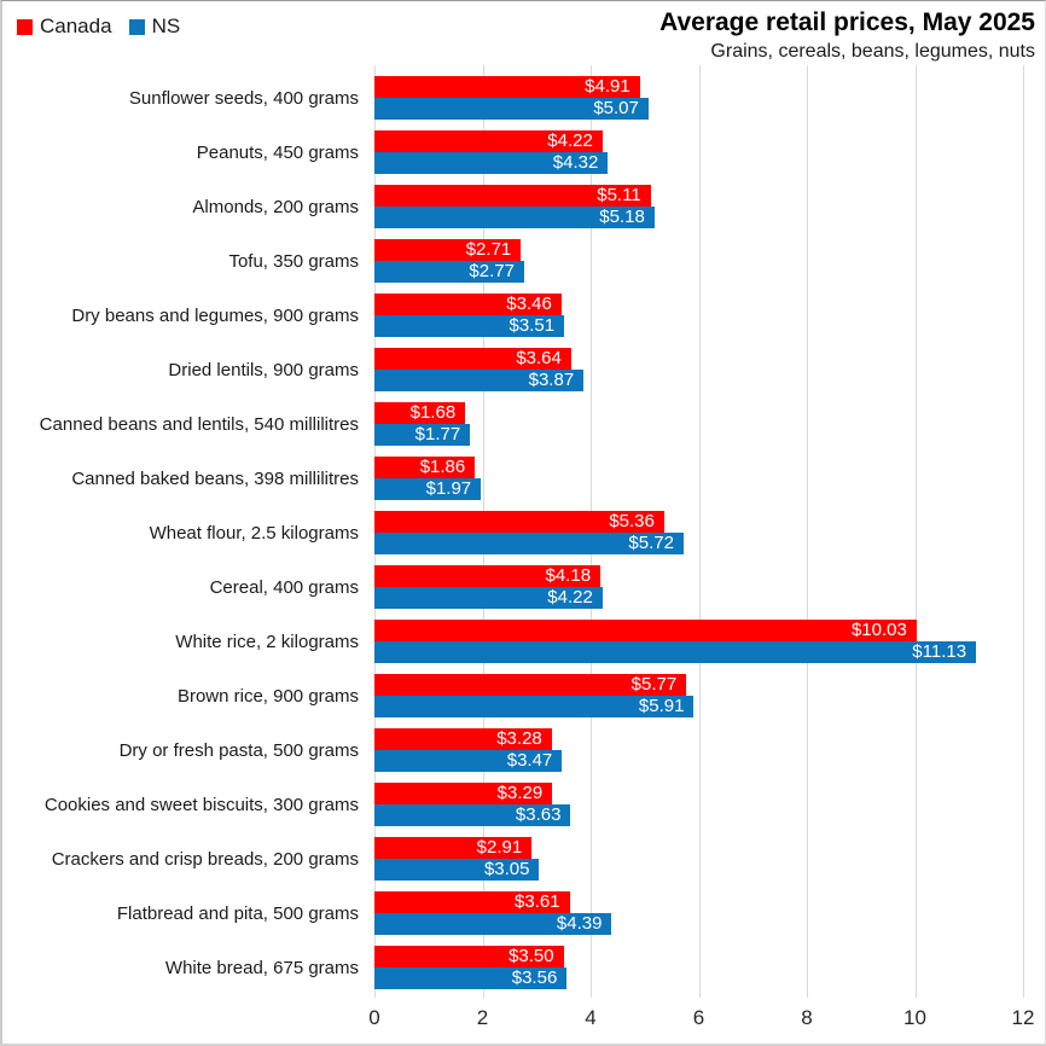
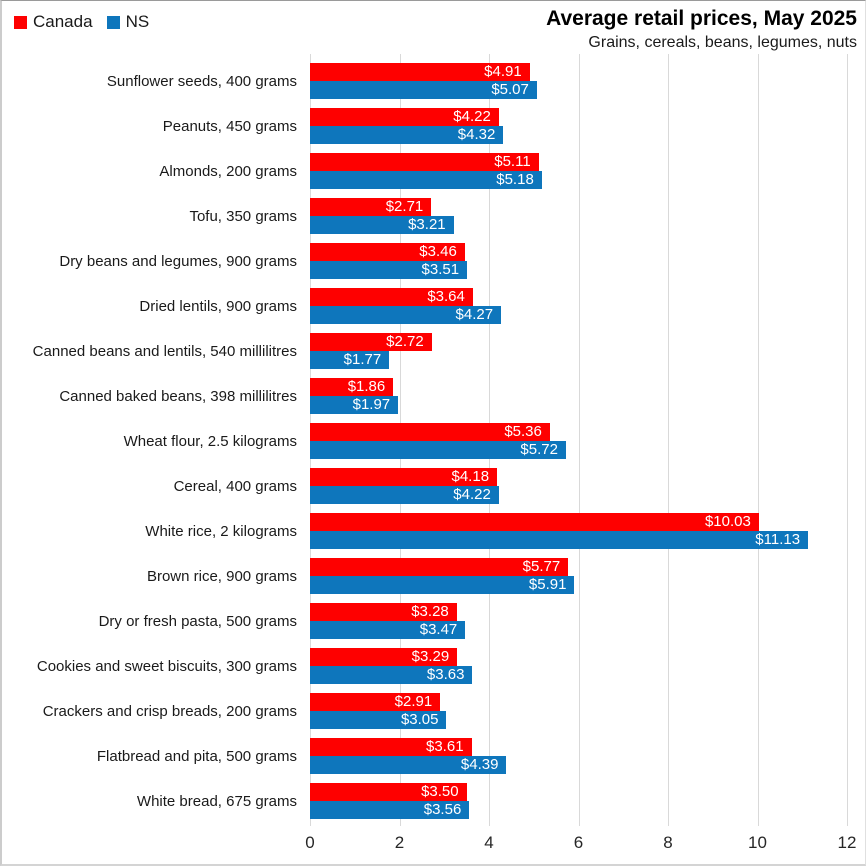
NS/Tofu, 350 grams: $2.77 -> $3.21
NS/Dried lentils, 900 grams: $3.87 -> $4.27
Canada/Canned beans and lentils, 540 millilitres: $1.68 -> $2.72
